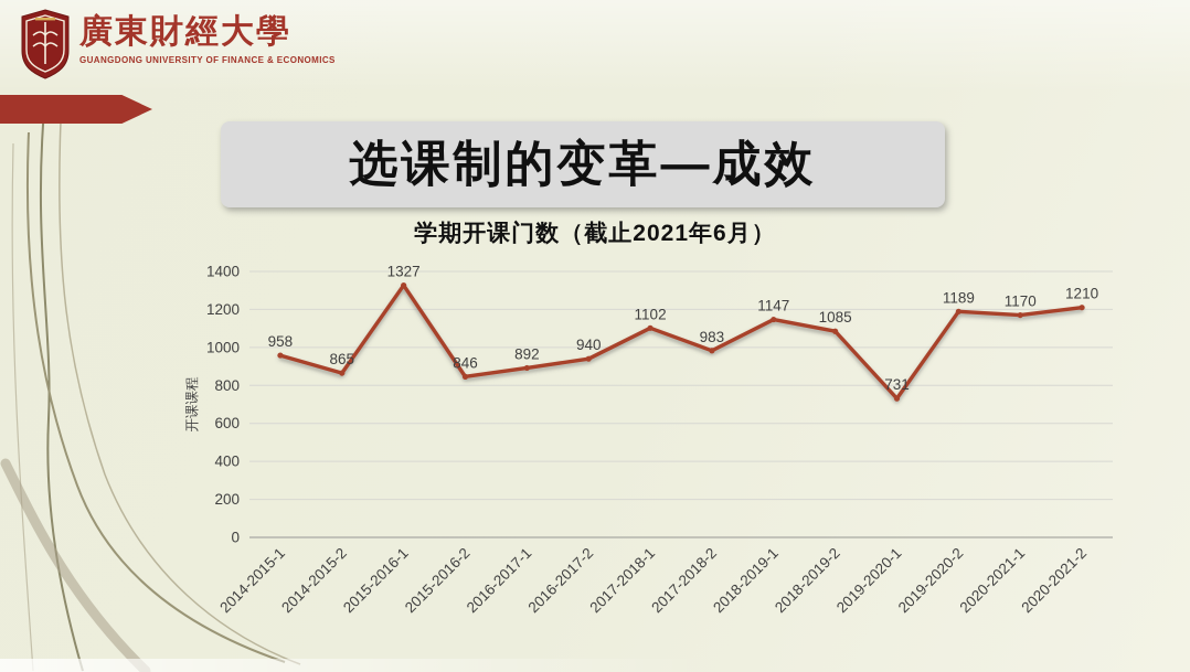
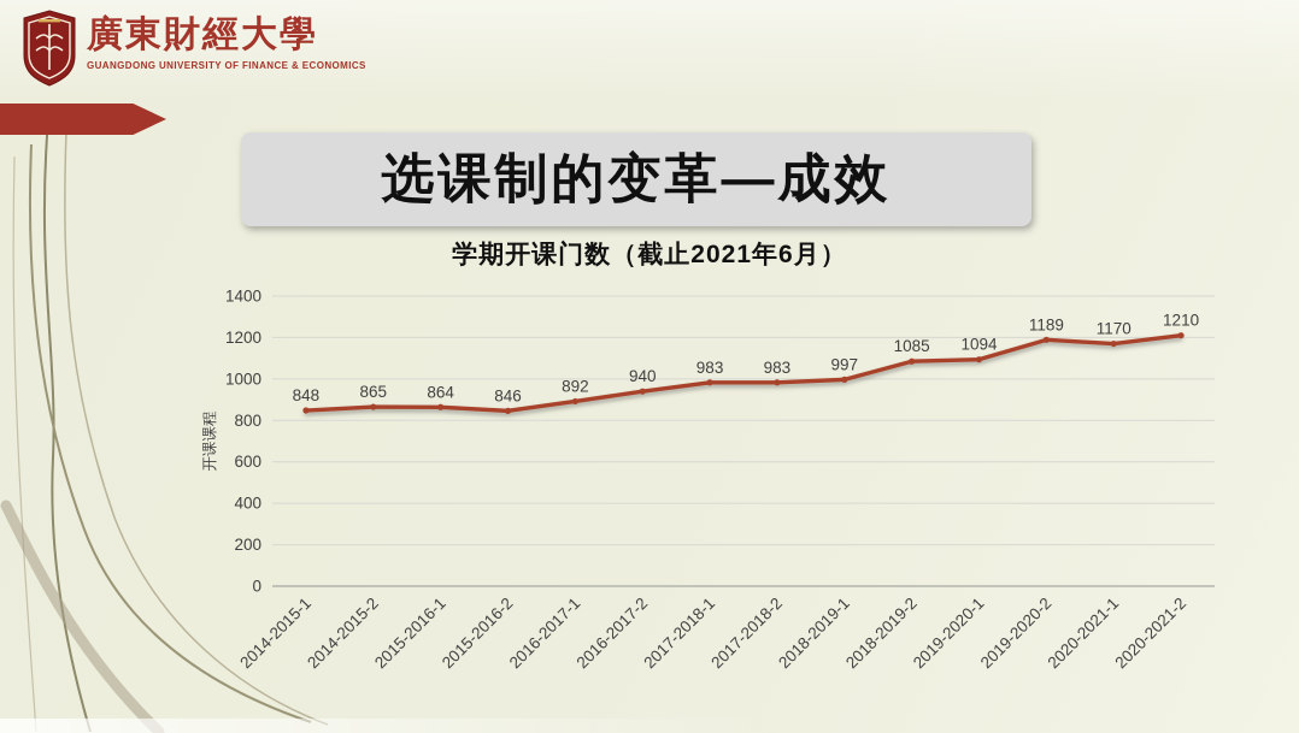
2014-2015-1: 958 -> 848
2015-2016-1: 1327 -> 864
2017-2018-1: 1102 -> 983
2018-2019-1: 1147 -> 997
2019-2020-1: 731 -> 1094
